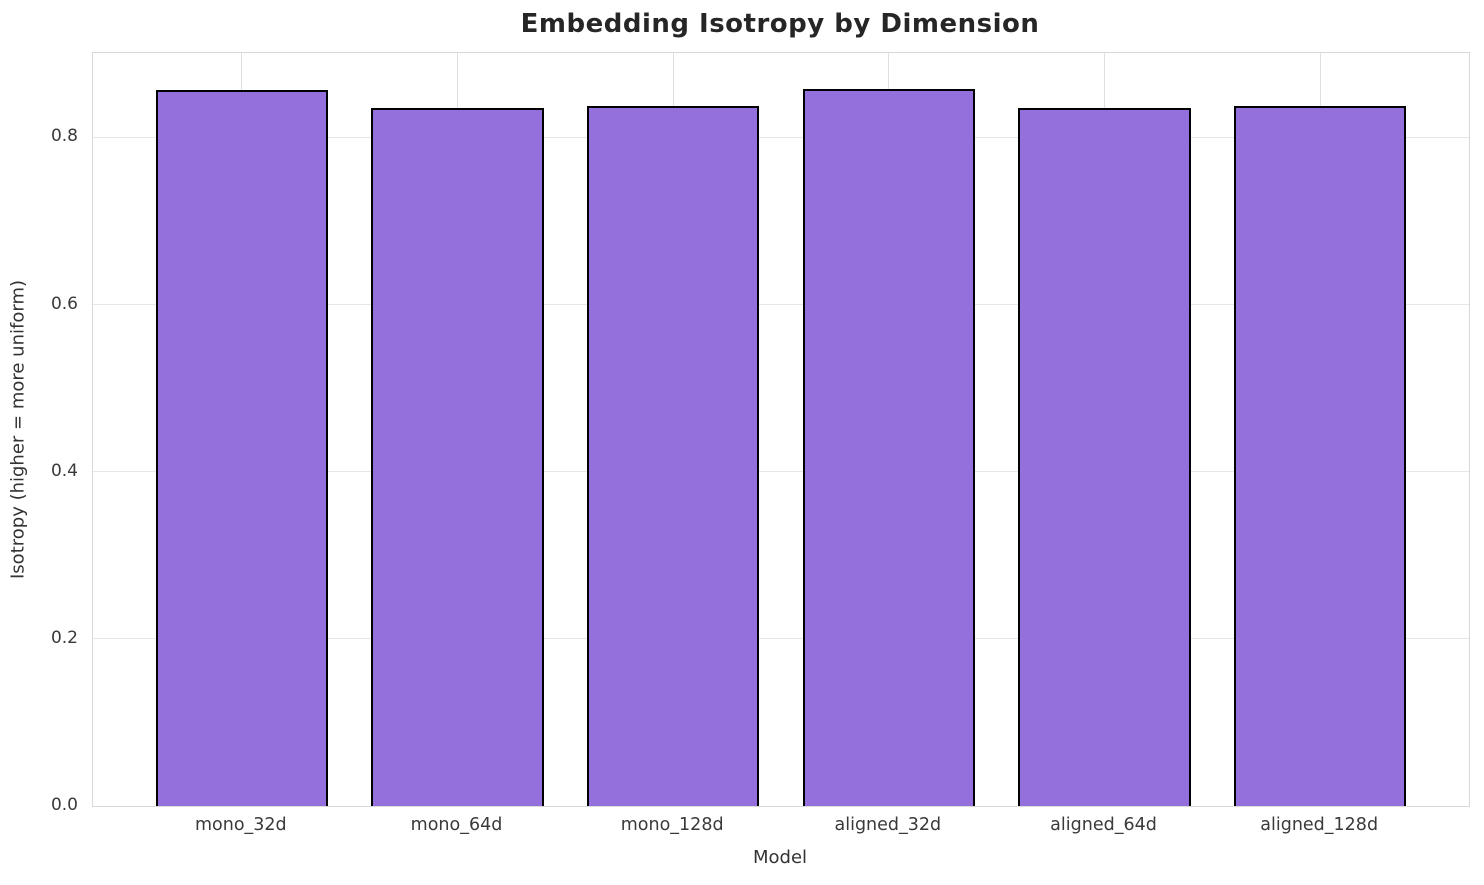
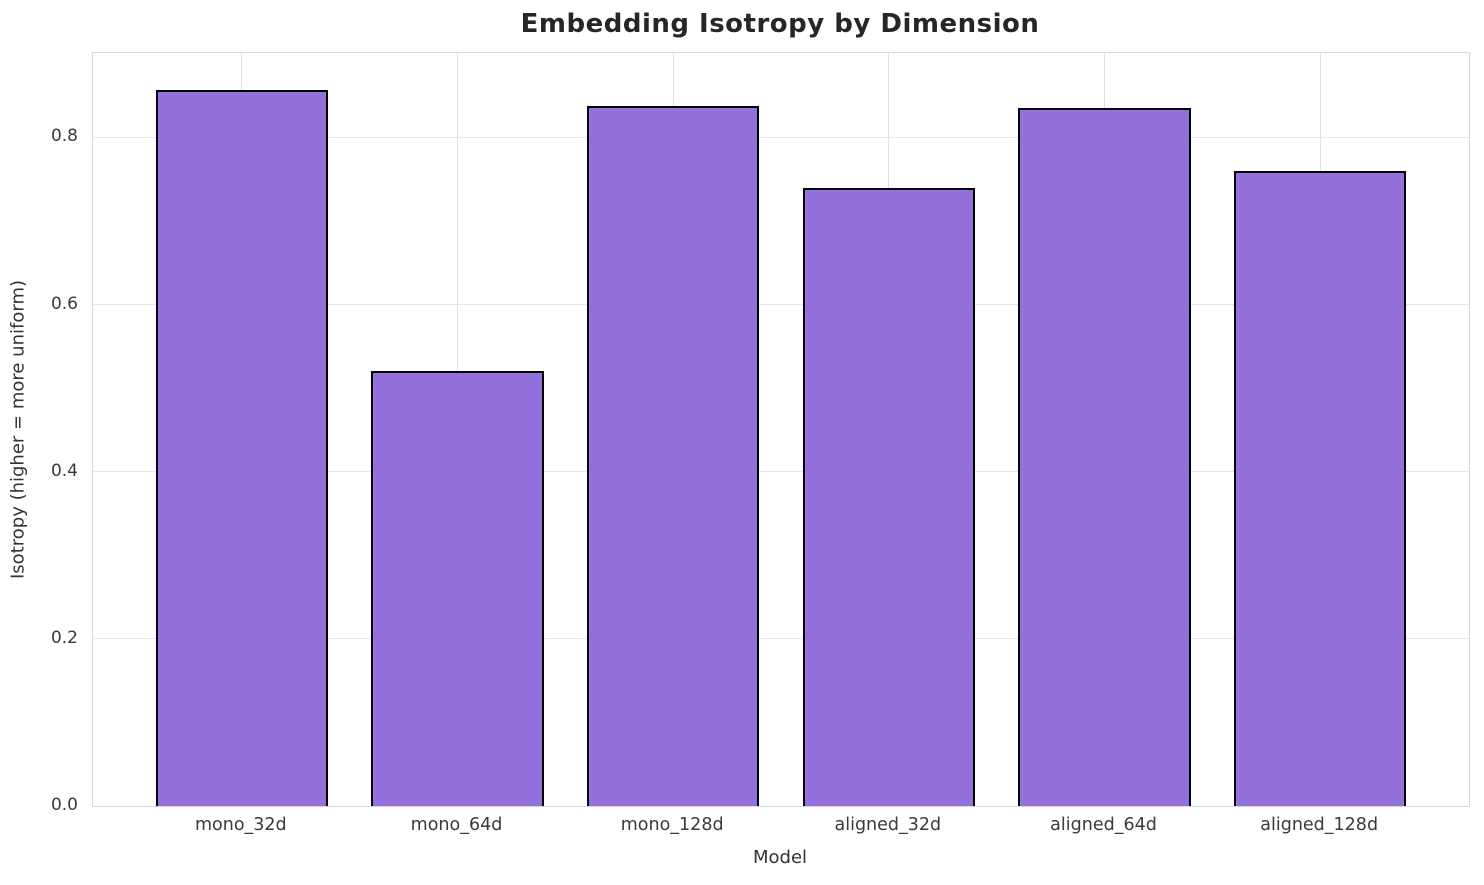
mono_64d: 0.83 -> 0.52
aligned_32d: 0.86 -> 0.74
aligned_128d: 0.84 -> 0.76
